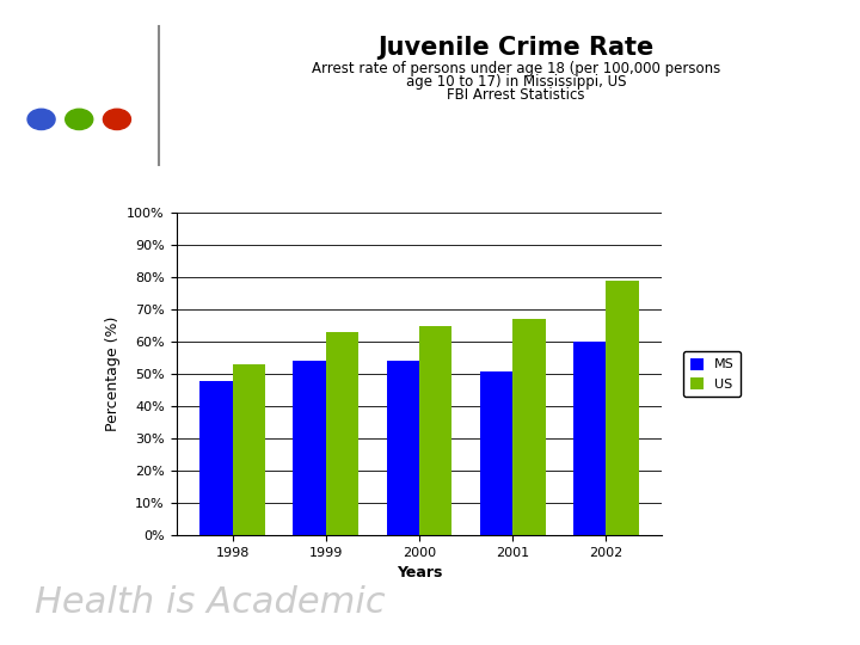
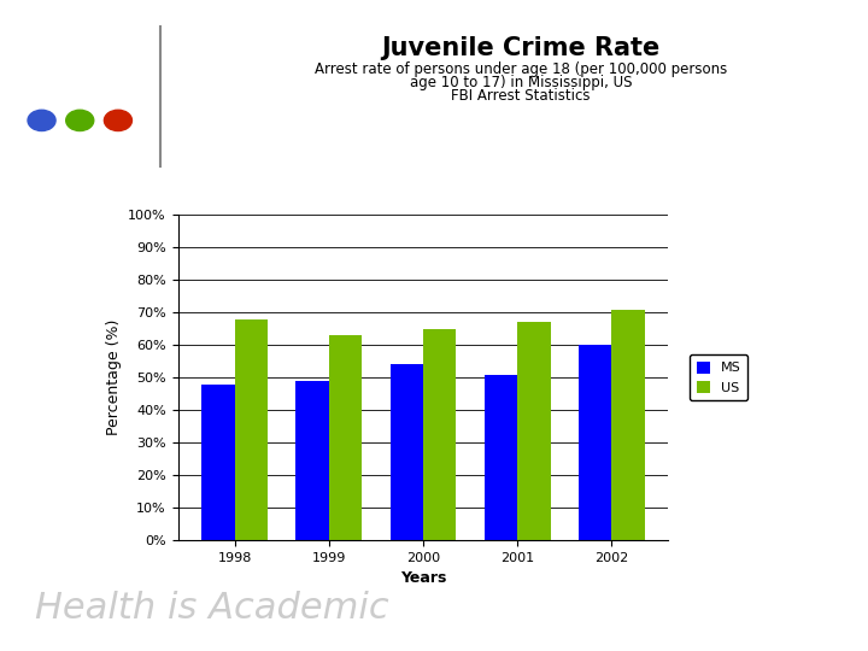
US/1998: 53% -> 68%
MS/1999: 54% -> 49%
US/2002: 79% -> 71%
